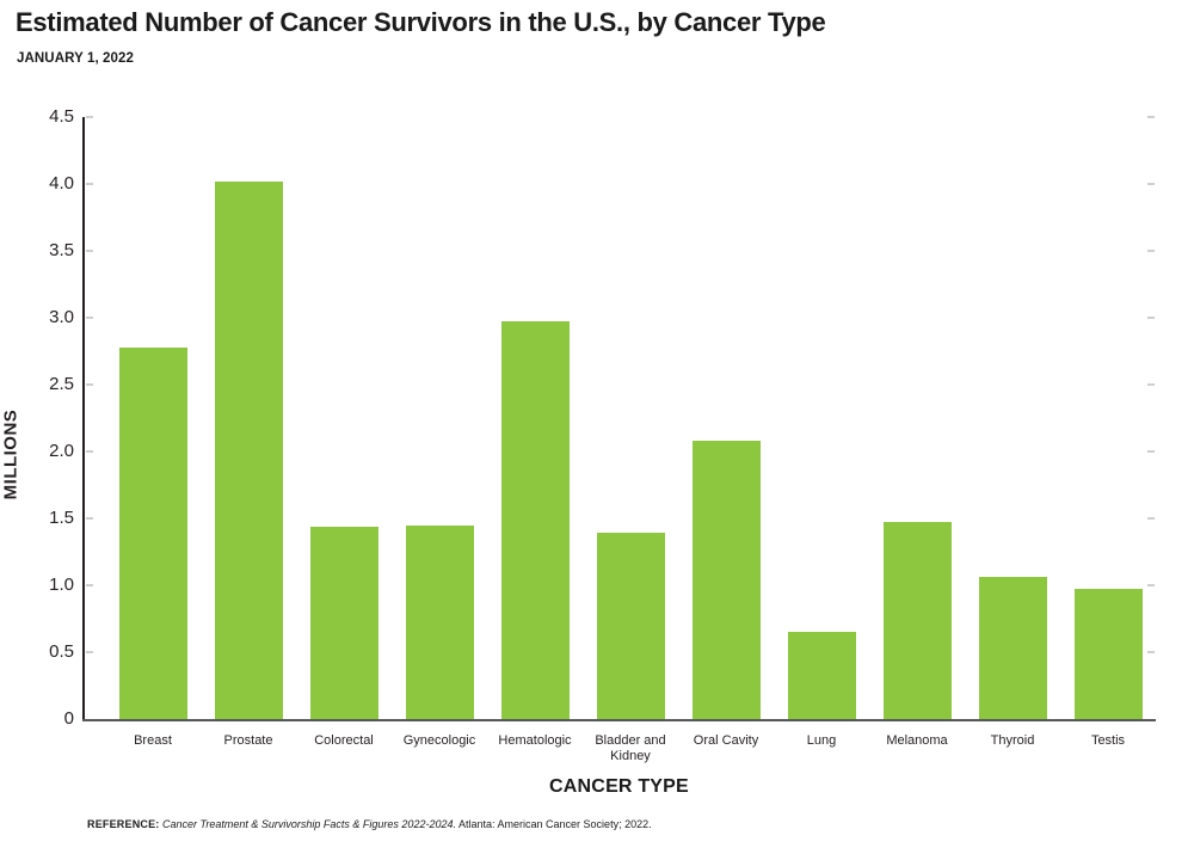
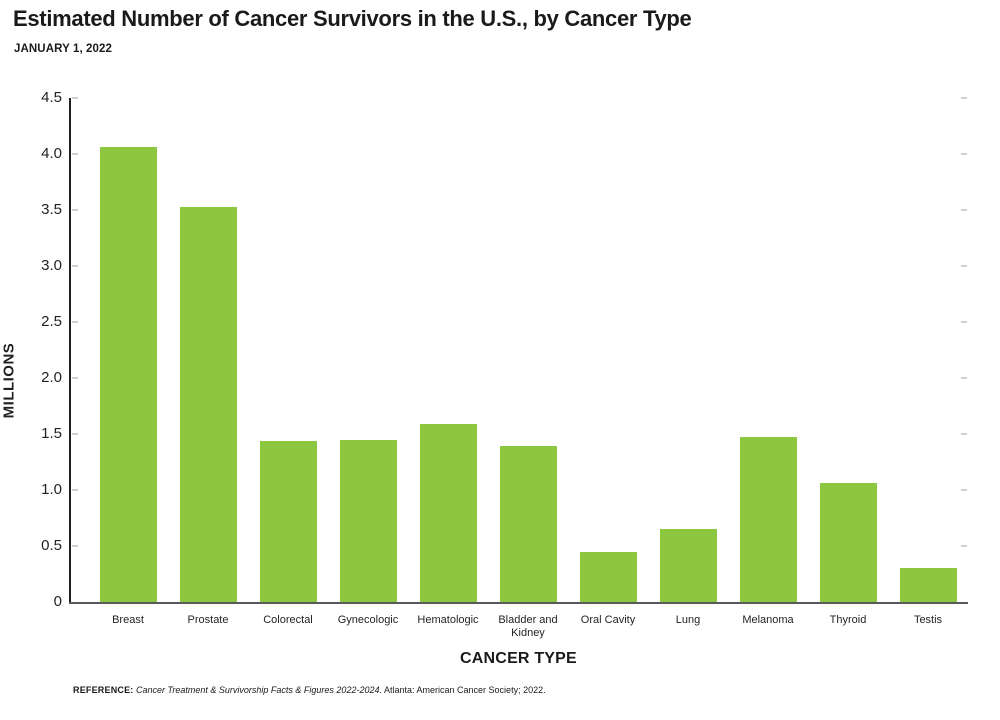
Breast: 2.78 -> 4.06
Prostate: 4.02 -> 3.53
Hematologic: 2.97 -> 1.59
Oral Cavity: 2.08 -> 0.45
Testis: 0.97 -> 0.30
